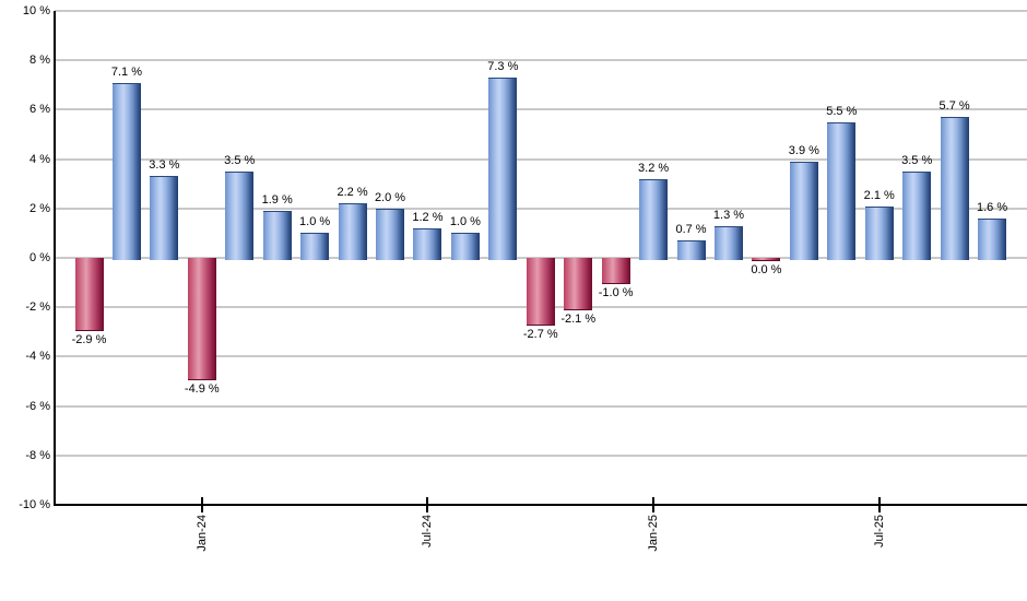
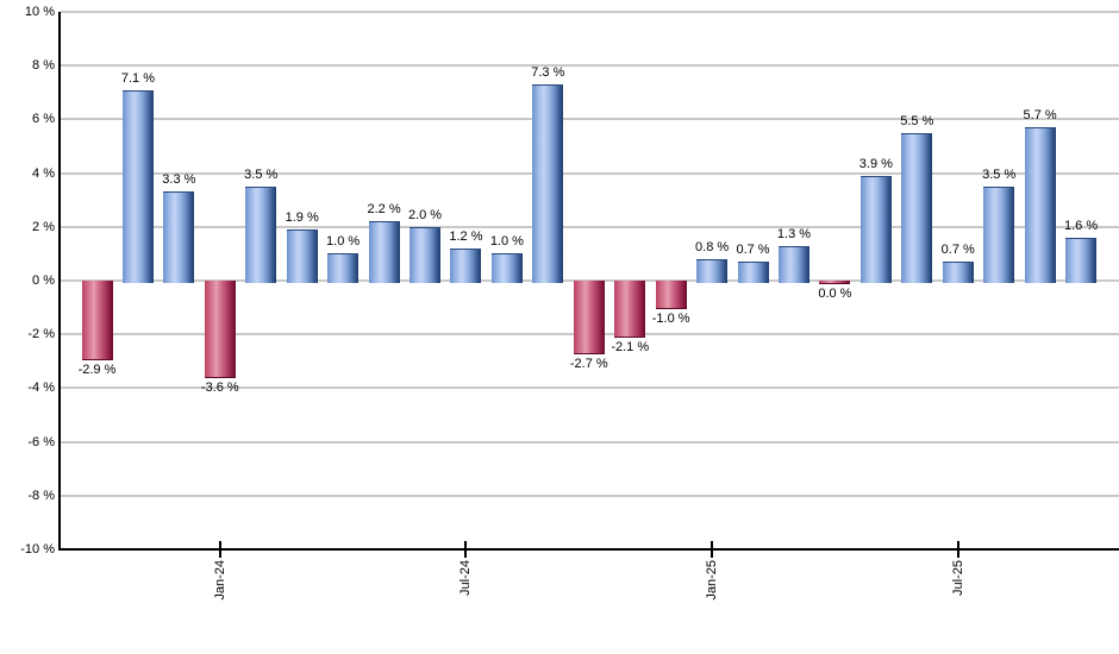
Jan-24: -4.9 -> -3.6
Jan-25: 3.2 -> 0.8
Jul-25: 2.1 -> 0.7
